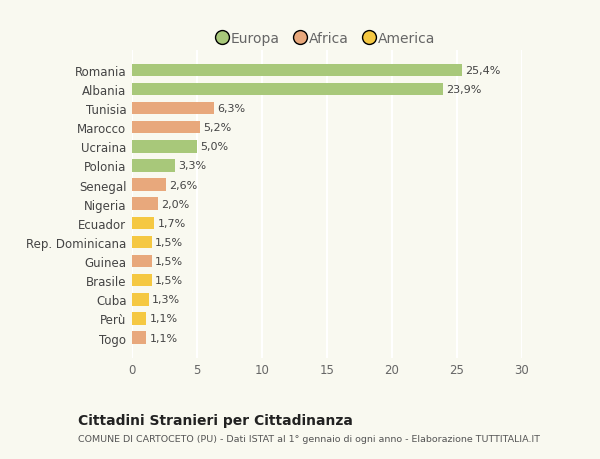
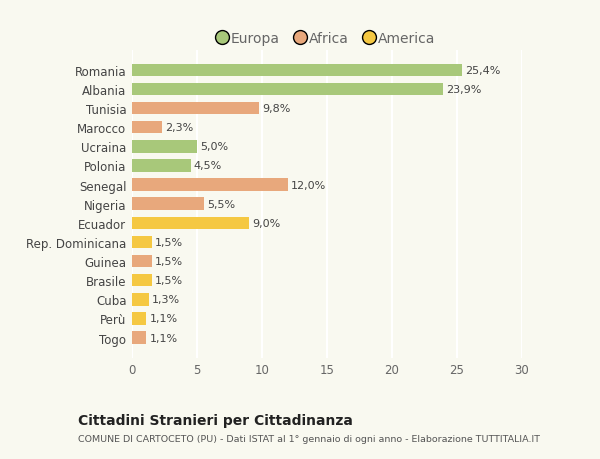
Tunisia: 6,3% -> 9,8%
Marocco: 5,2% -> 2,3%
Polonia: 3,3% -> 4,5%
Senegal: 2,6% -> 12,0%
Nigeria: 2,0% -> 5,5%
Ecuador: 1,7% -> 9,0%
